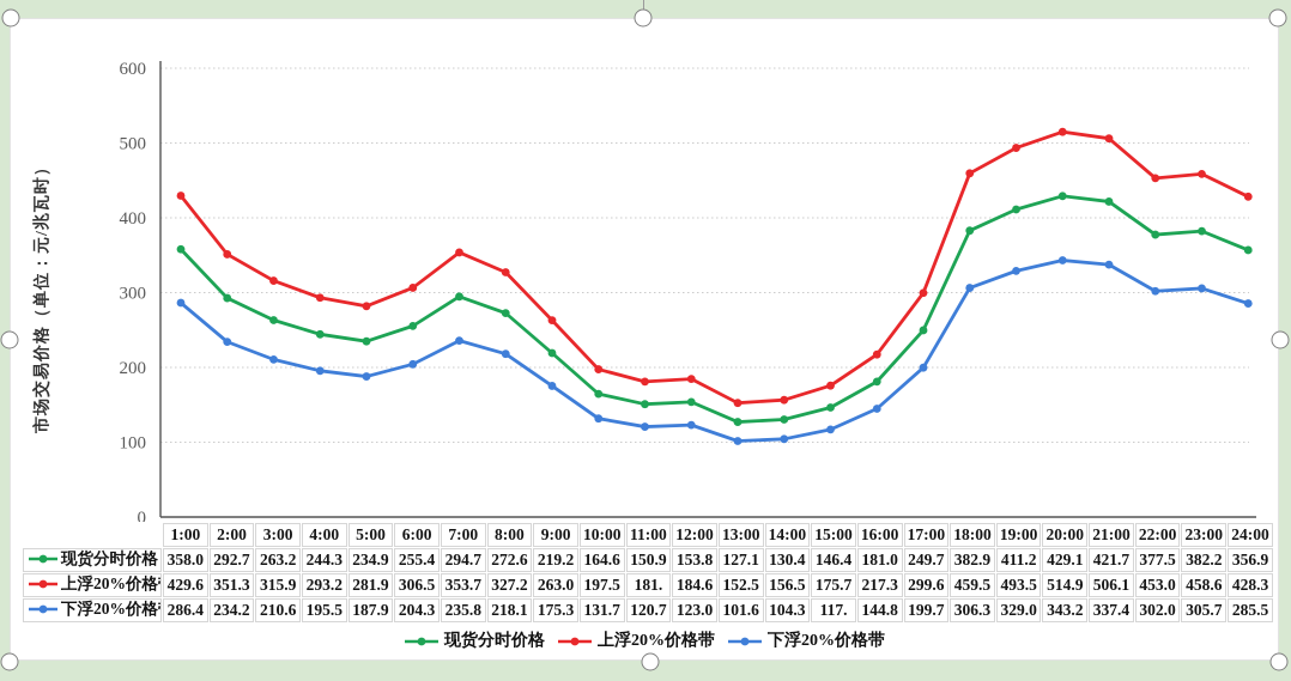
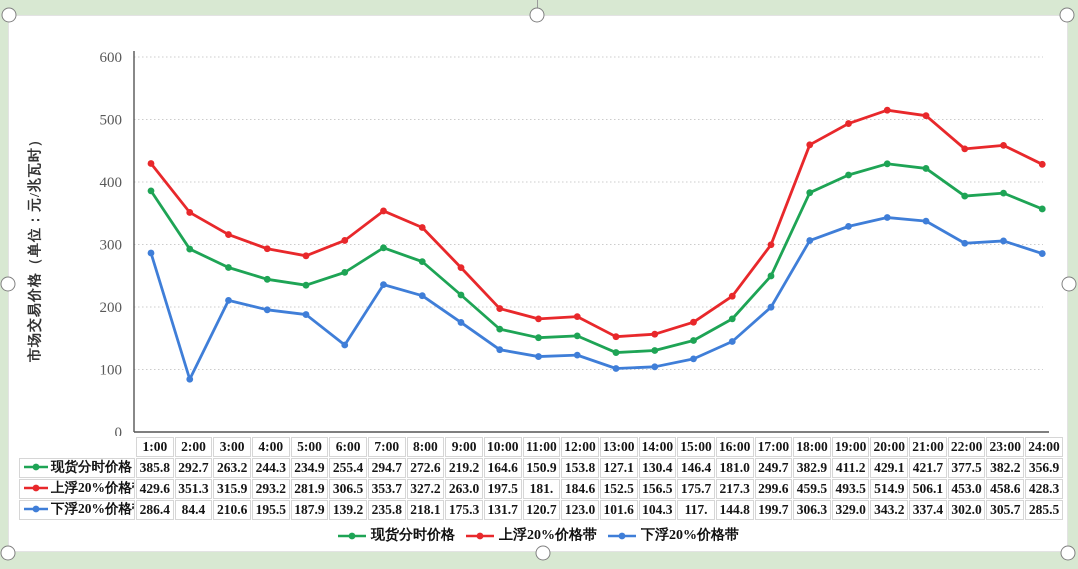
现货分时价格/1:00: 358.0 -> 385.8
下浮20%价格带/2:00: 234.2 -> 84.4
下浮20%价格带/6:00: 204.3 -> 139.2
